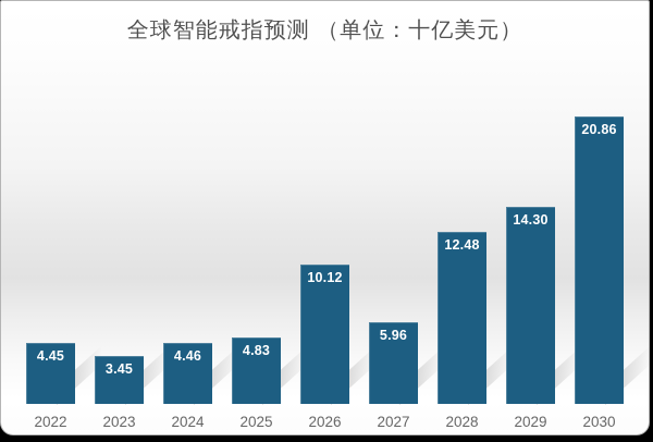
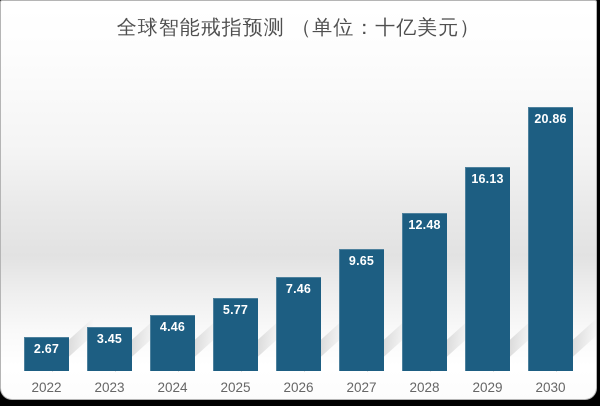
2022: 4.45 -> 2.67
2025: 4.83 -> 5.77
2026: 10.12 -> 7.46
2027: 5.96 -> 9.65
2029: 14.30 -> 16.13
